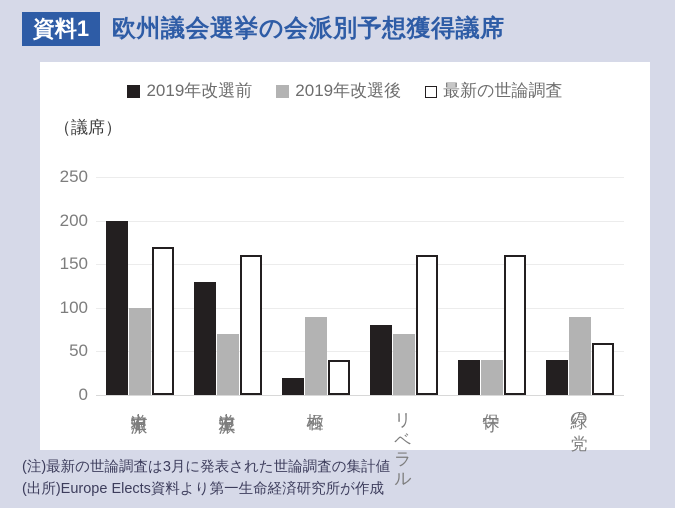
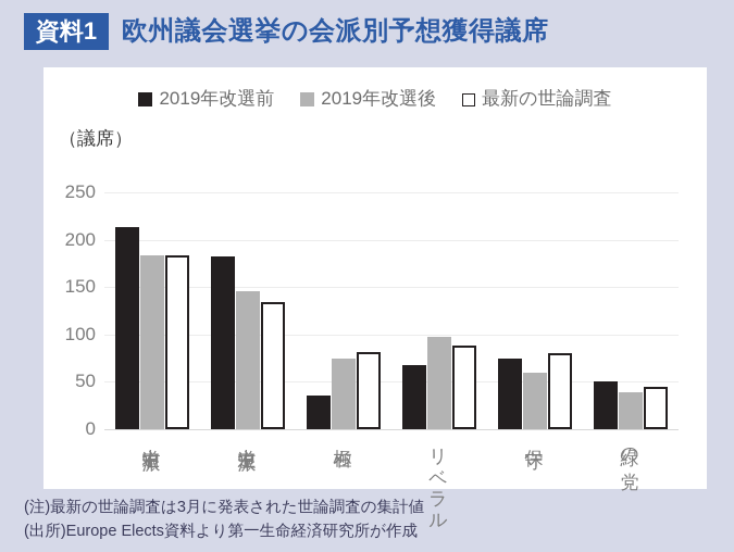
2019年改選前/中道右派: 200 -> 210
2019年改選後/中道右派: 100 -> 180
最新の世論調査/中道右派: 170 -> 180
2019年改選前/中道左派: 130 -> 180
2019年改選後/中道左派: 70 -> 150
最新の世論調査/中道左派: 160 -> 130
2019年改選前/極右: 20 -> 40
2019年改選後/極右: 90 -> 80
最新の世論調査/極右: 40 -> 80
2019年改選前/リベラル: 80 -> 70
2019年改選後/リベラル: 70 -> 100
最新の世論調査/リベラル: 160 -> 90
2019年改選前/保守: 40 -> 70
2019年改選後/保守: 40 -> 60
最新の世論調査/保守: 160 -> 80
2019年改選前/緑の党: 40 -> 50
2019年改選後/緑の党: 90 -> 40
最新の世論調査/緑の党: 60 -> 40
